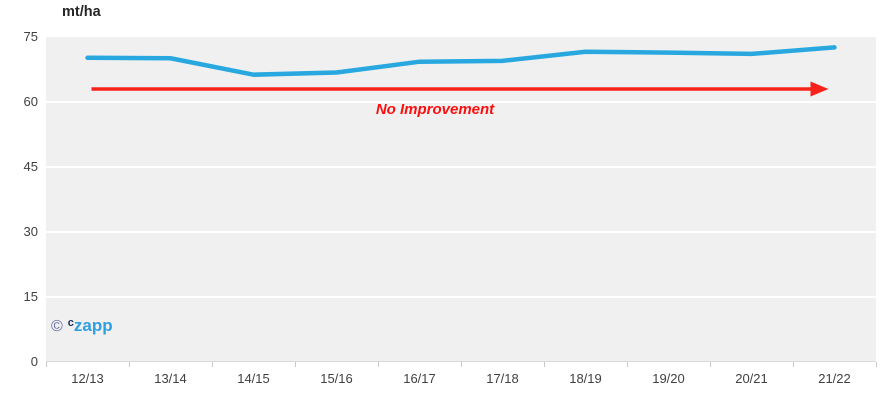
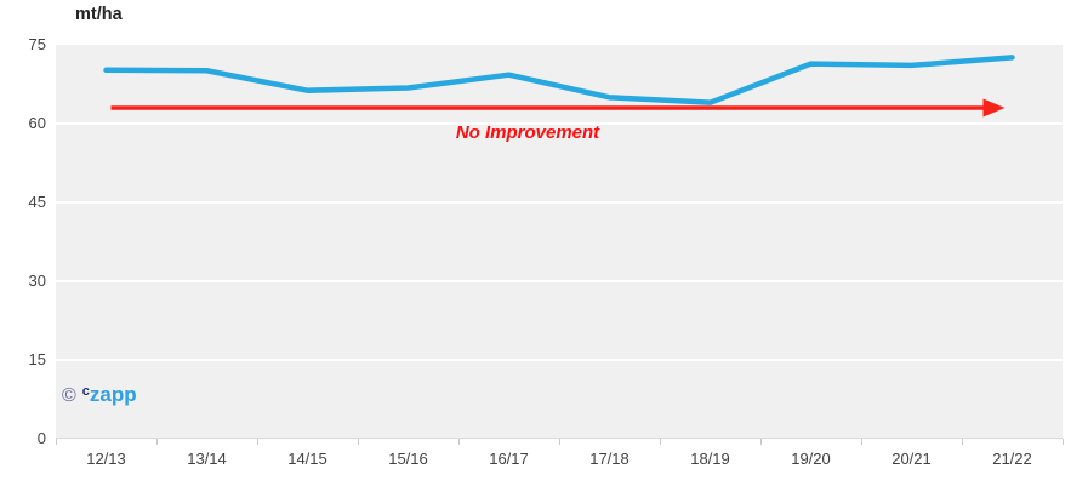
17/18: 70 -> 65
18/19: 72 -> 64
